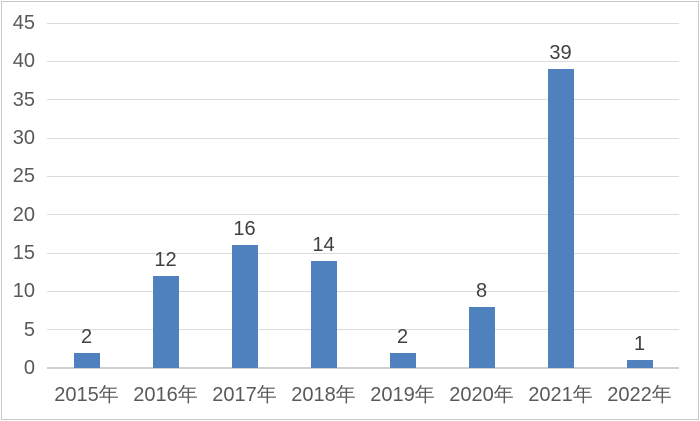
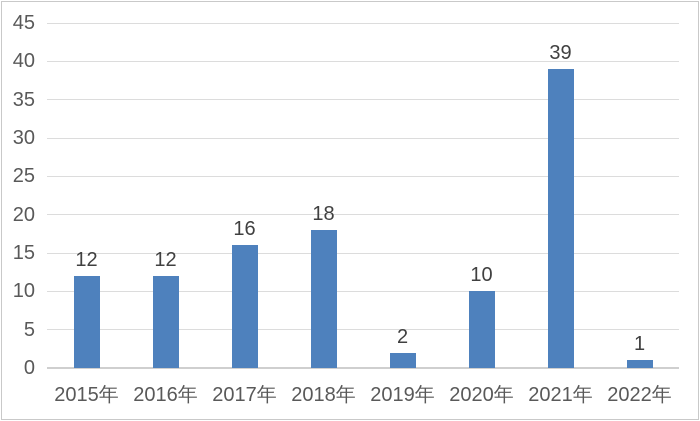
2015年: 2 -> 12
2018年: 14 -> 18
2020年: 8 -> 10
